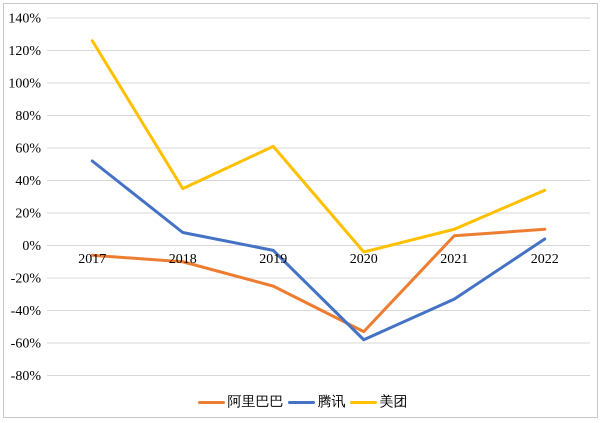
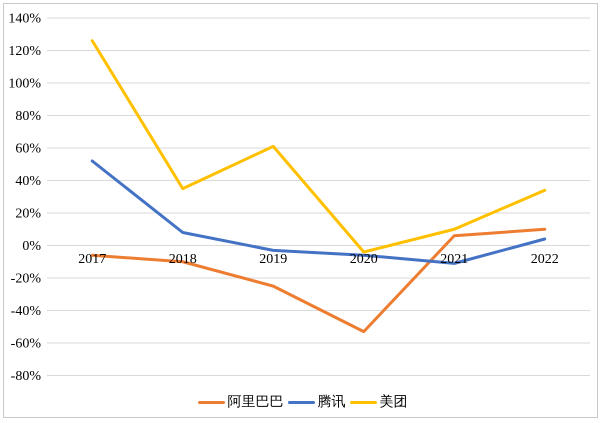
腾讯/2020: -58% -> -6%
腾讯/2021: -33% -> -11%
